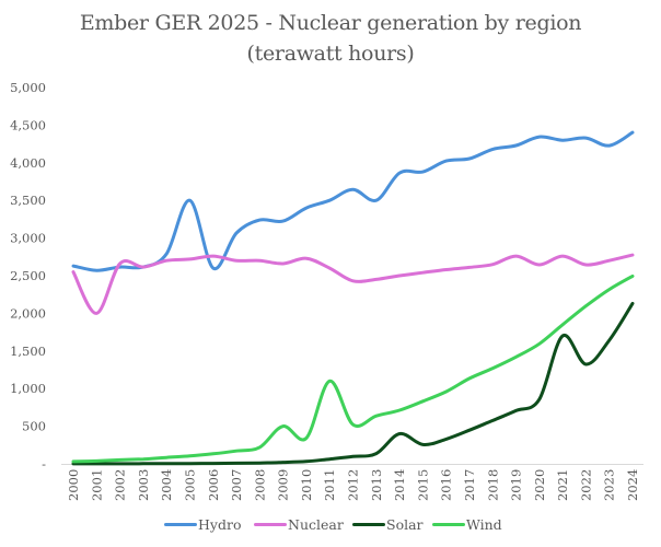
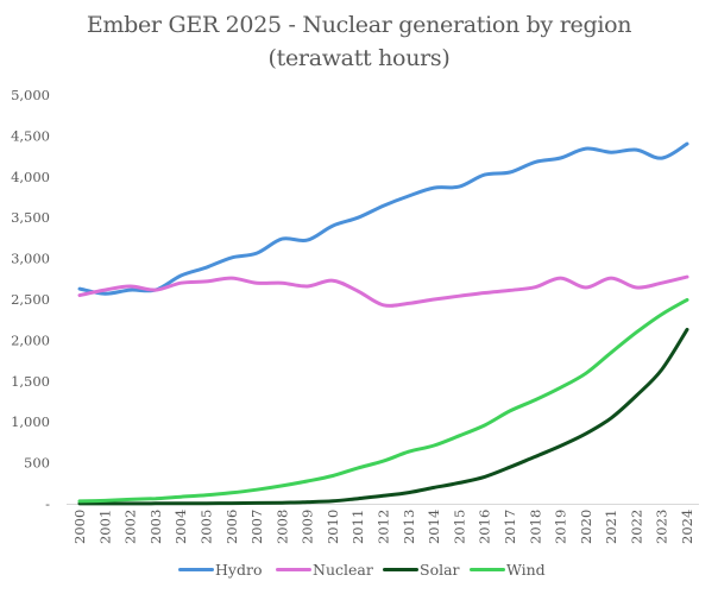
Nuclear/2001: 2000 -> 2600
Hydro/2005: 3500 -> 2900
Hydro/2006: 2600 -> 3000
Wind/2009: 500 -> 300
Wind/2011: 1100 -> 400
Hydro/2013: 3500 -> 3800
Solar/2014: 400 -> 200
Solar/2021: 1700 -> 1000
